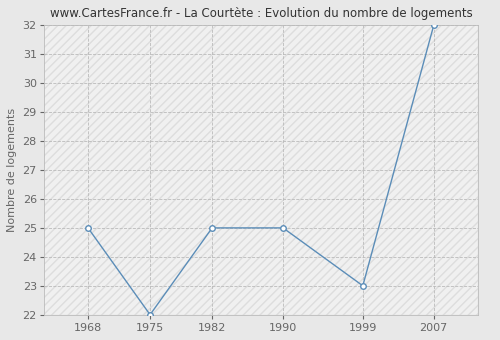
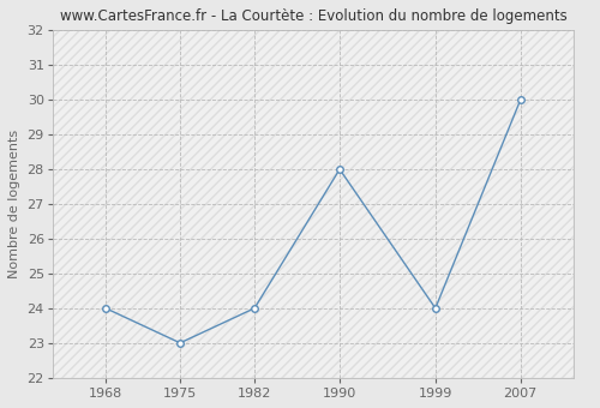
1968: 25 -> 24
1975: 22 -> 23
1982: 25 -> 24
1990: 25 -> 28
1999: 23 -> 24
2007: 32 -> 30
